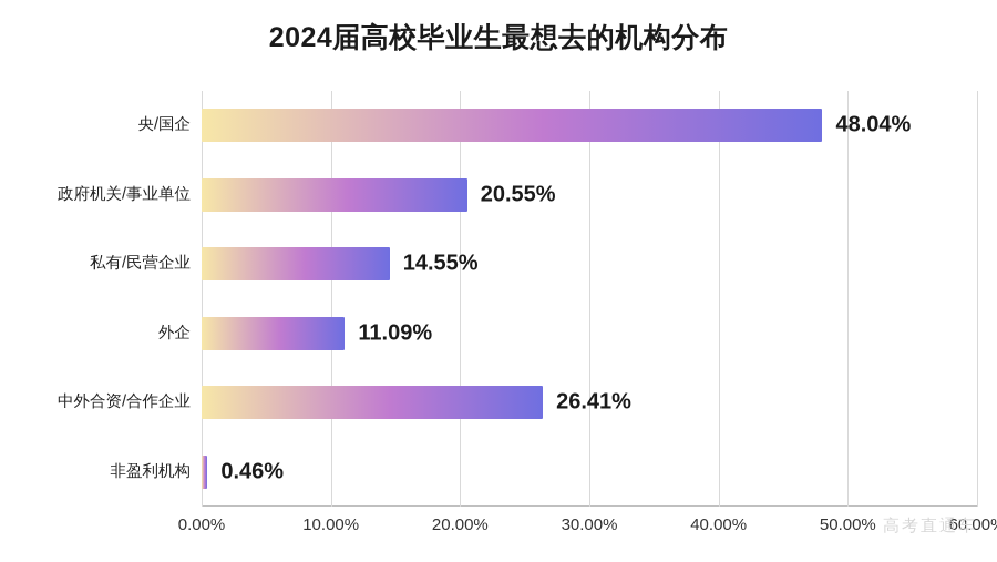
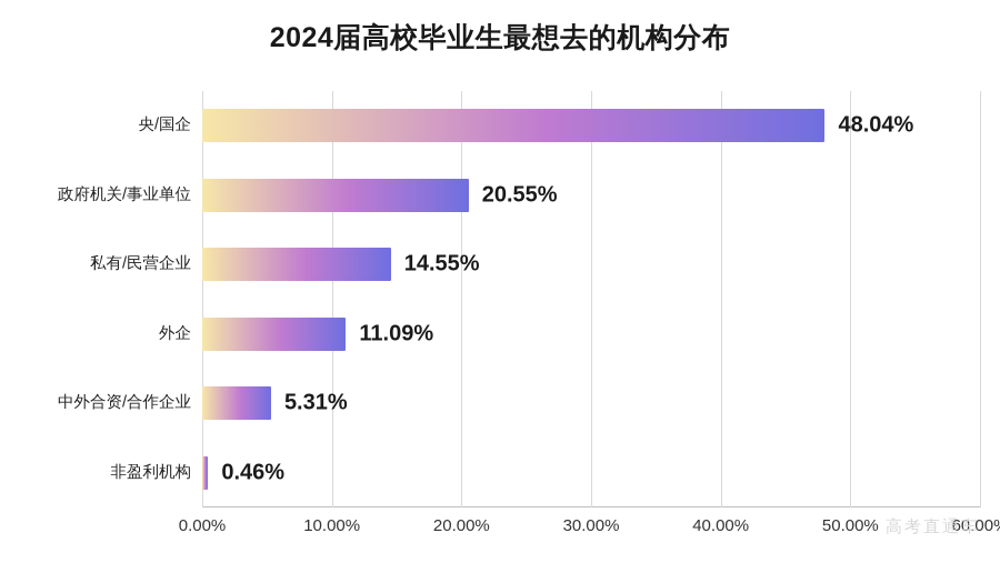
中外合资/合作企业: 26.41% -> 5.31%
